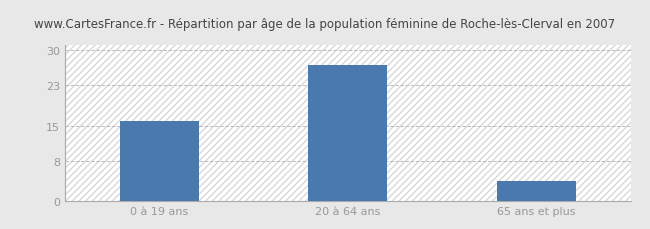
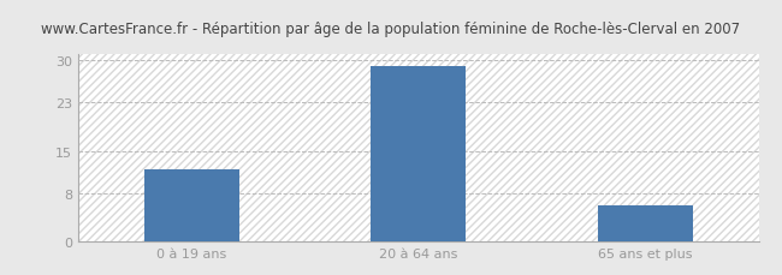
0 à 19 ans: 16 -> 12
20 à 64 ans: 27 -> 29
65 ans et plus: 4 -> 6
